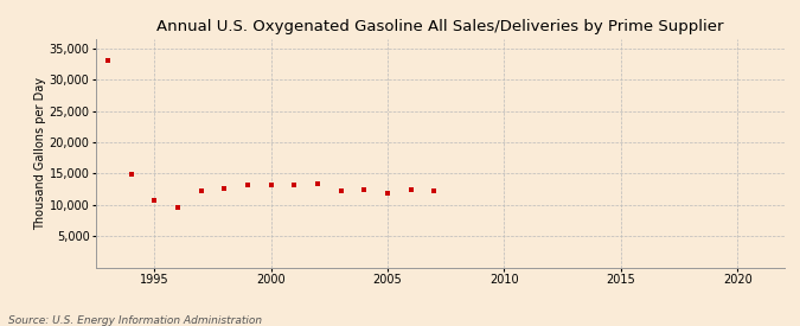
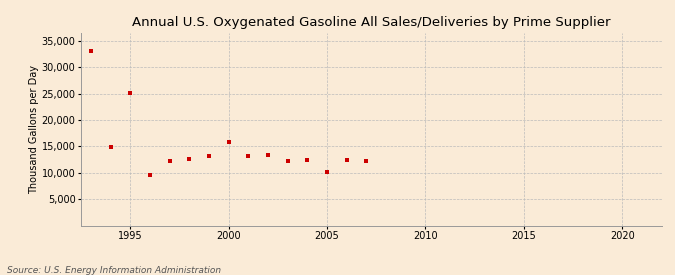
1995: 10,700 -> 25,200
2000: 13,100 -> 15,800
2005: 11,800 -> 10,200
